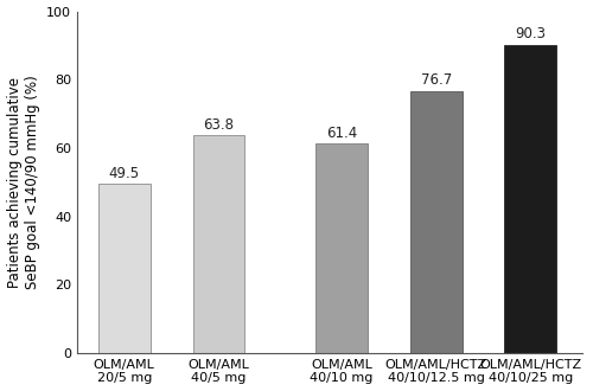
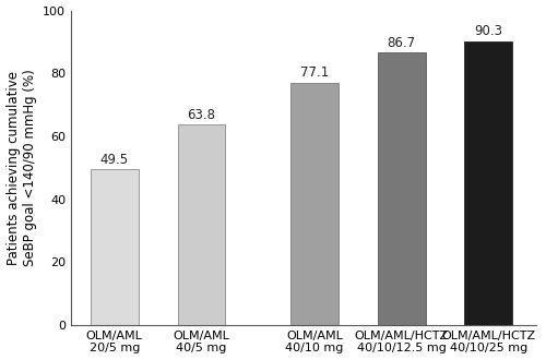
OLM/AML 40/10 mg: 61.4 -> 77.1
OLM/AML/HCTZ 40/10/12.5 mg: 76.7 -> 86.7
